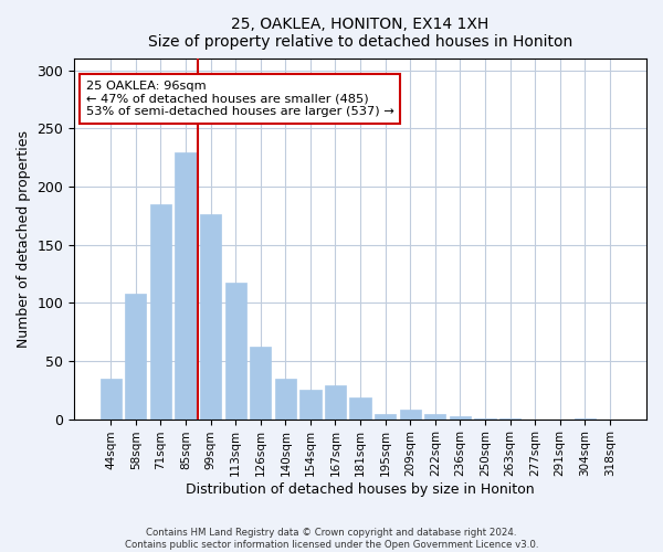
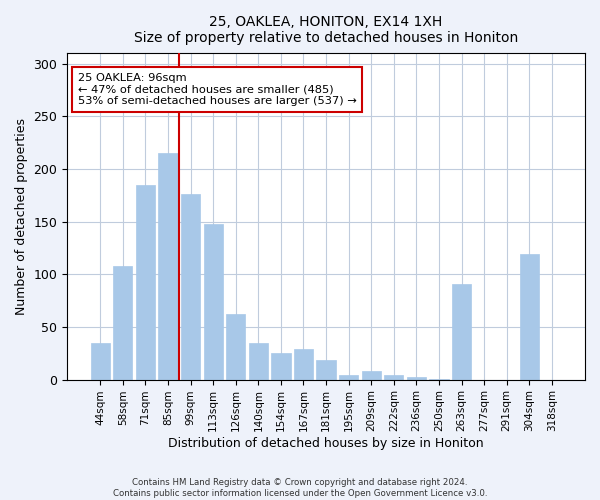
85sqm: 230 -> 215
113sqm: 117 -> 148
263sqm: 1 -> 91
304sqm: 1 -> 119
